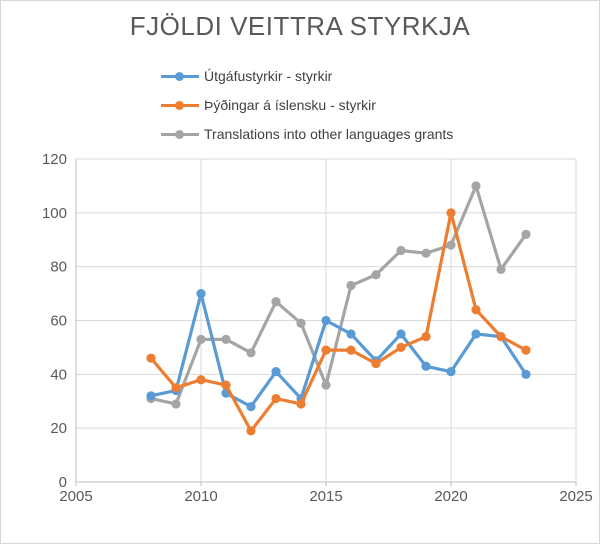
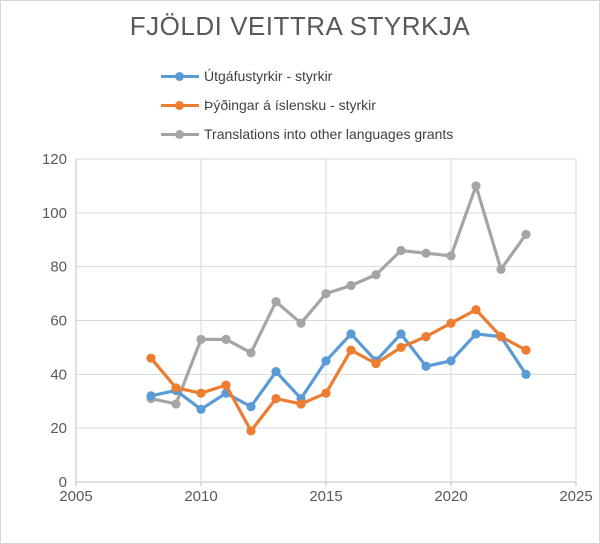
Útgáfustyrkir - styrkir/2010: 70 -> 27
Þýðingar á íslensku - styrkir/2010: 38 -> 33
Útgáfustyrkir - styrkir/2015: 60 -> 45
Þýðingar á íslensku - styrkir/2015: 49 -> 33
Translations into other languages grants/2015: 36 -> 70
Útgáfustyrkir - styrkir/2020: 41 -> 45
Þýðingar á íslensku - styrkir/2020: 100 -> 59
Translations into other languages grants/2020: 88 -> 84
